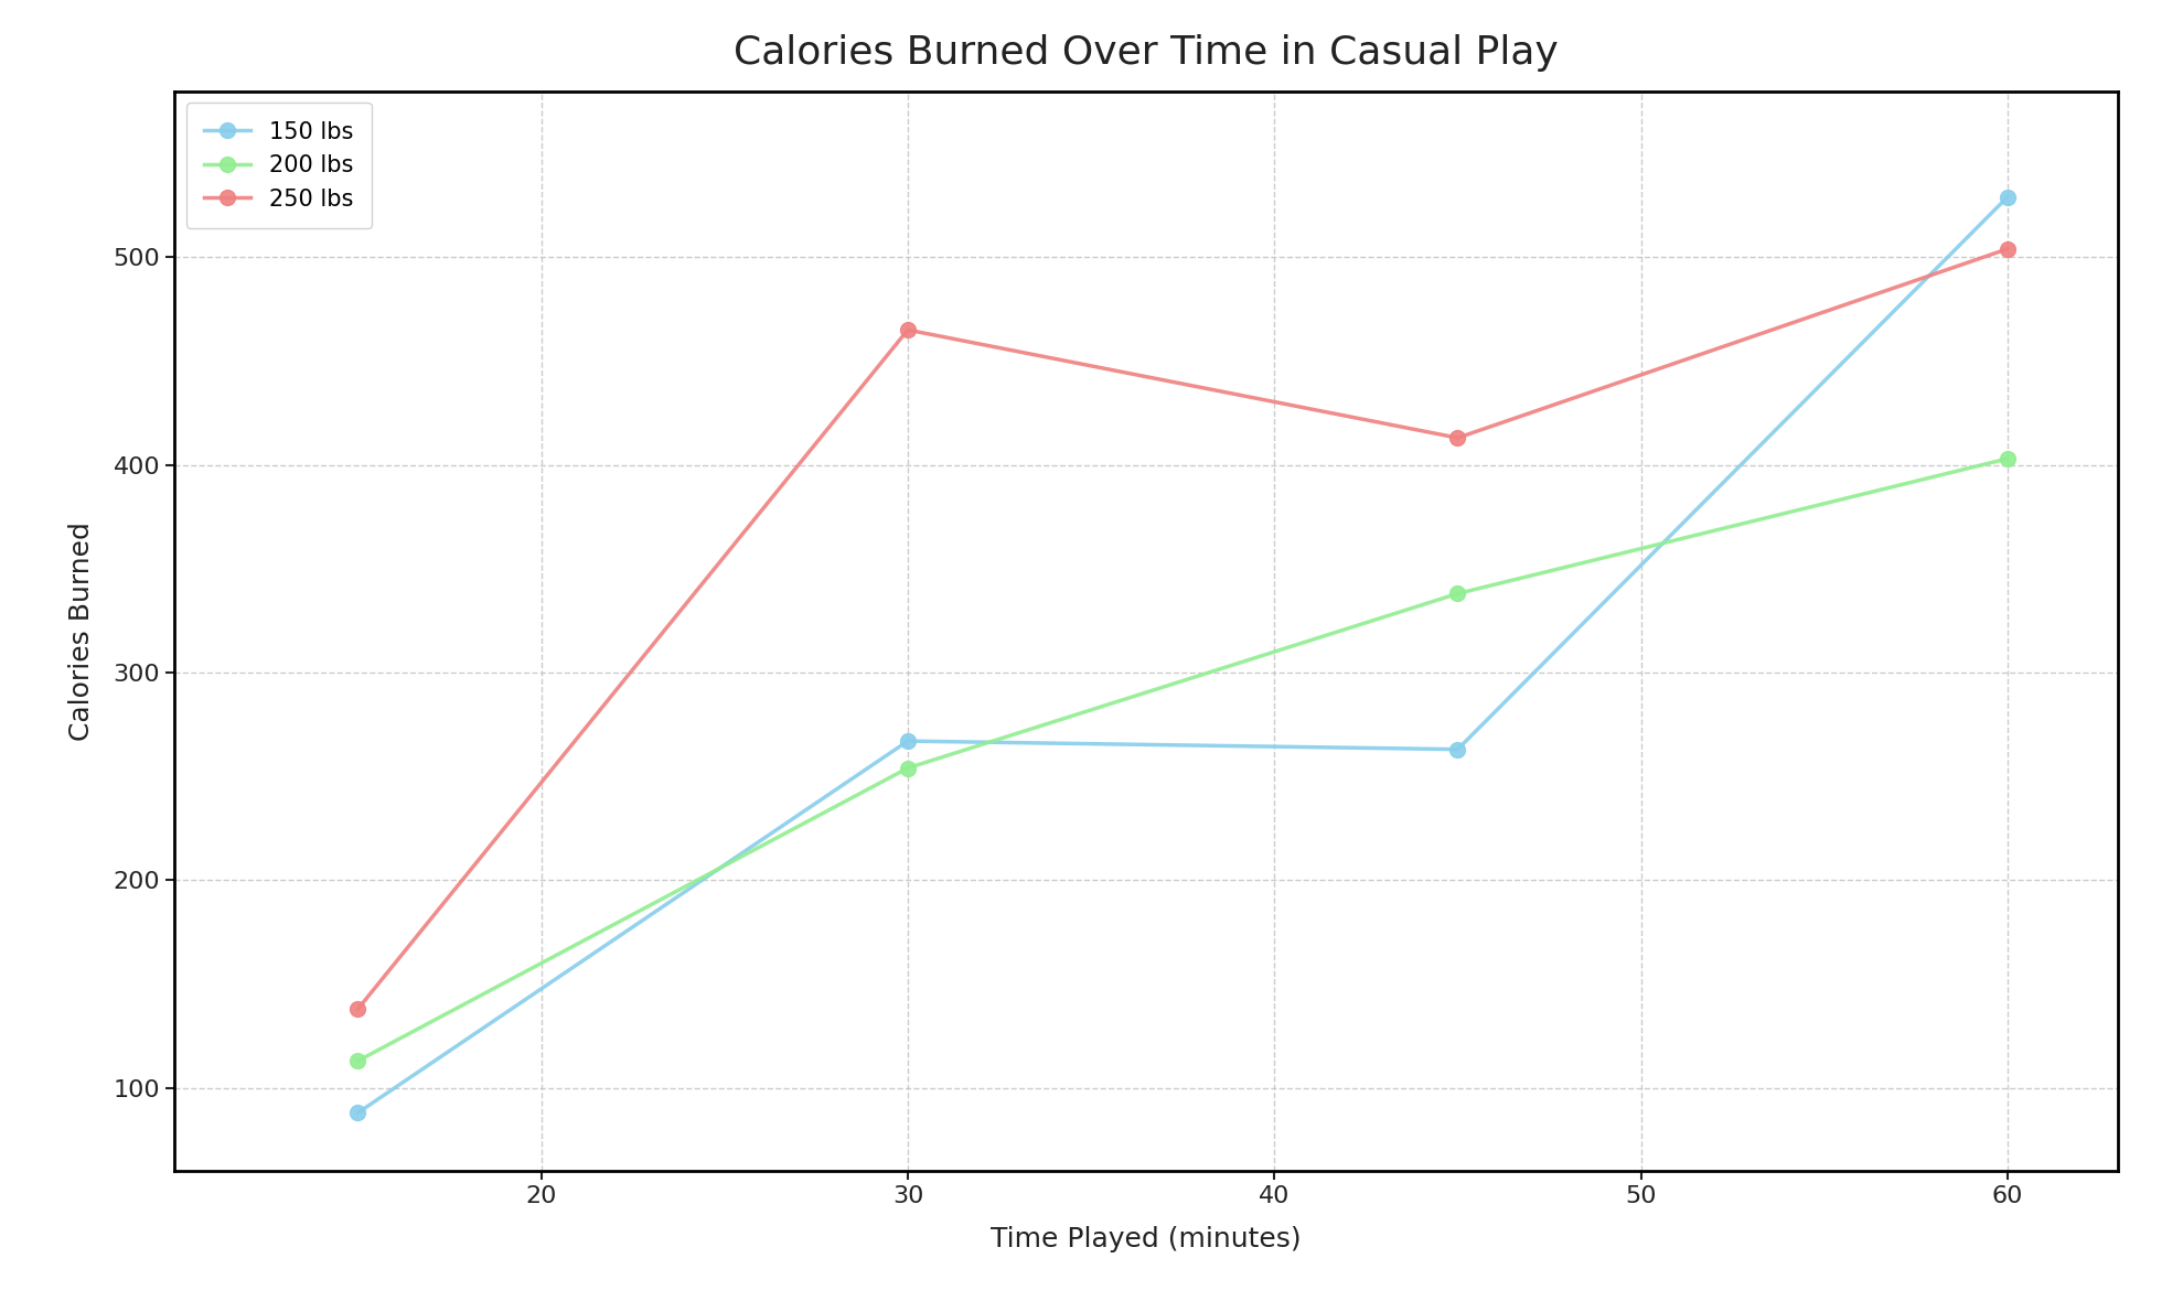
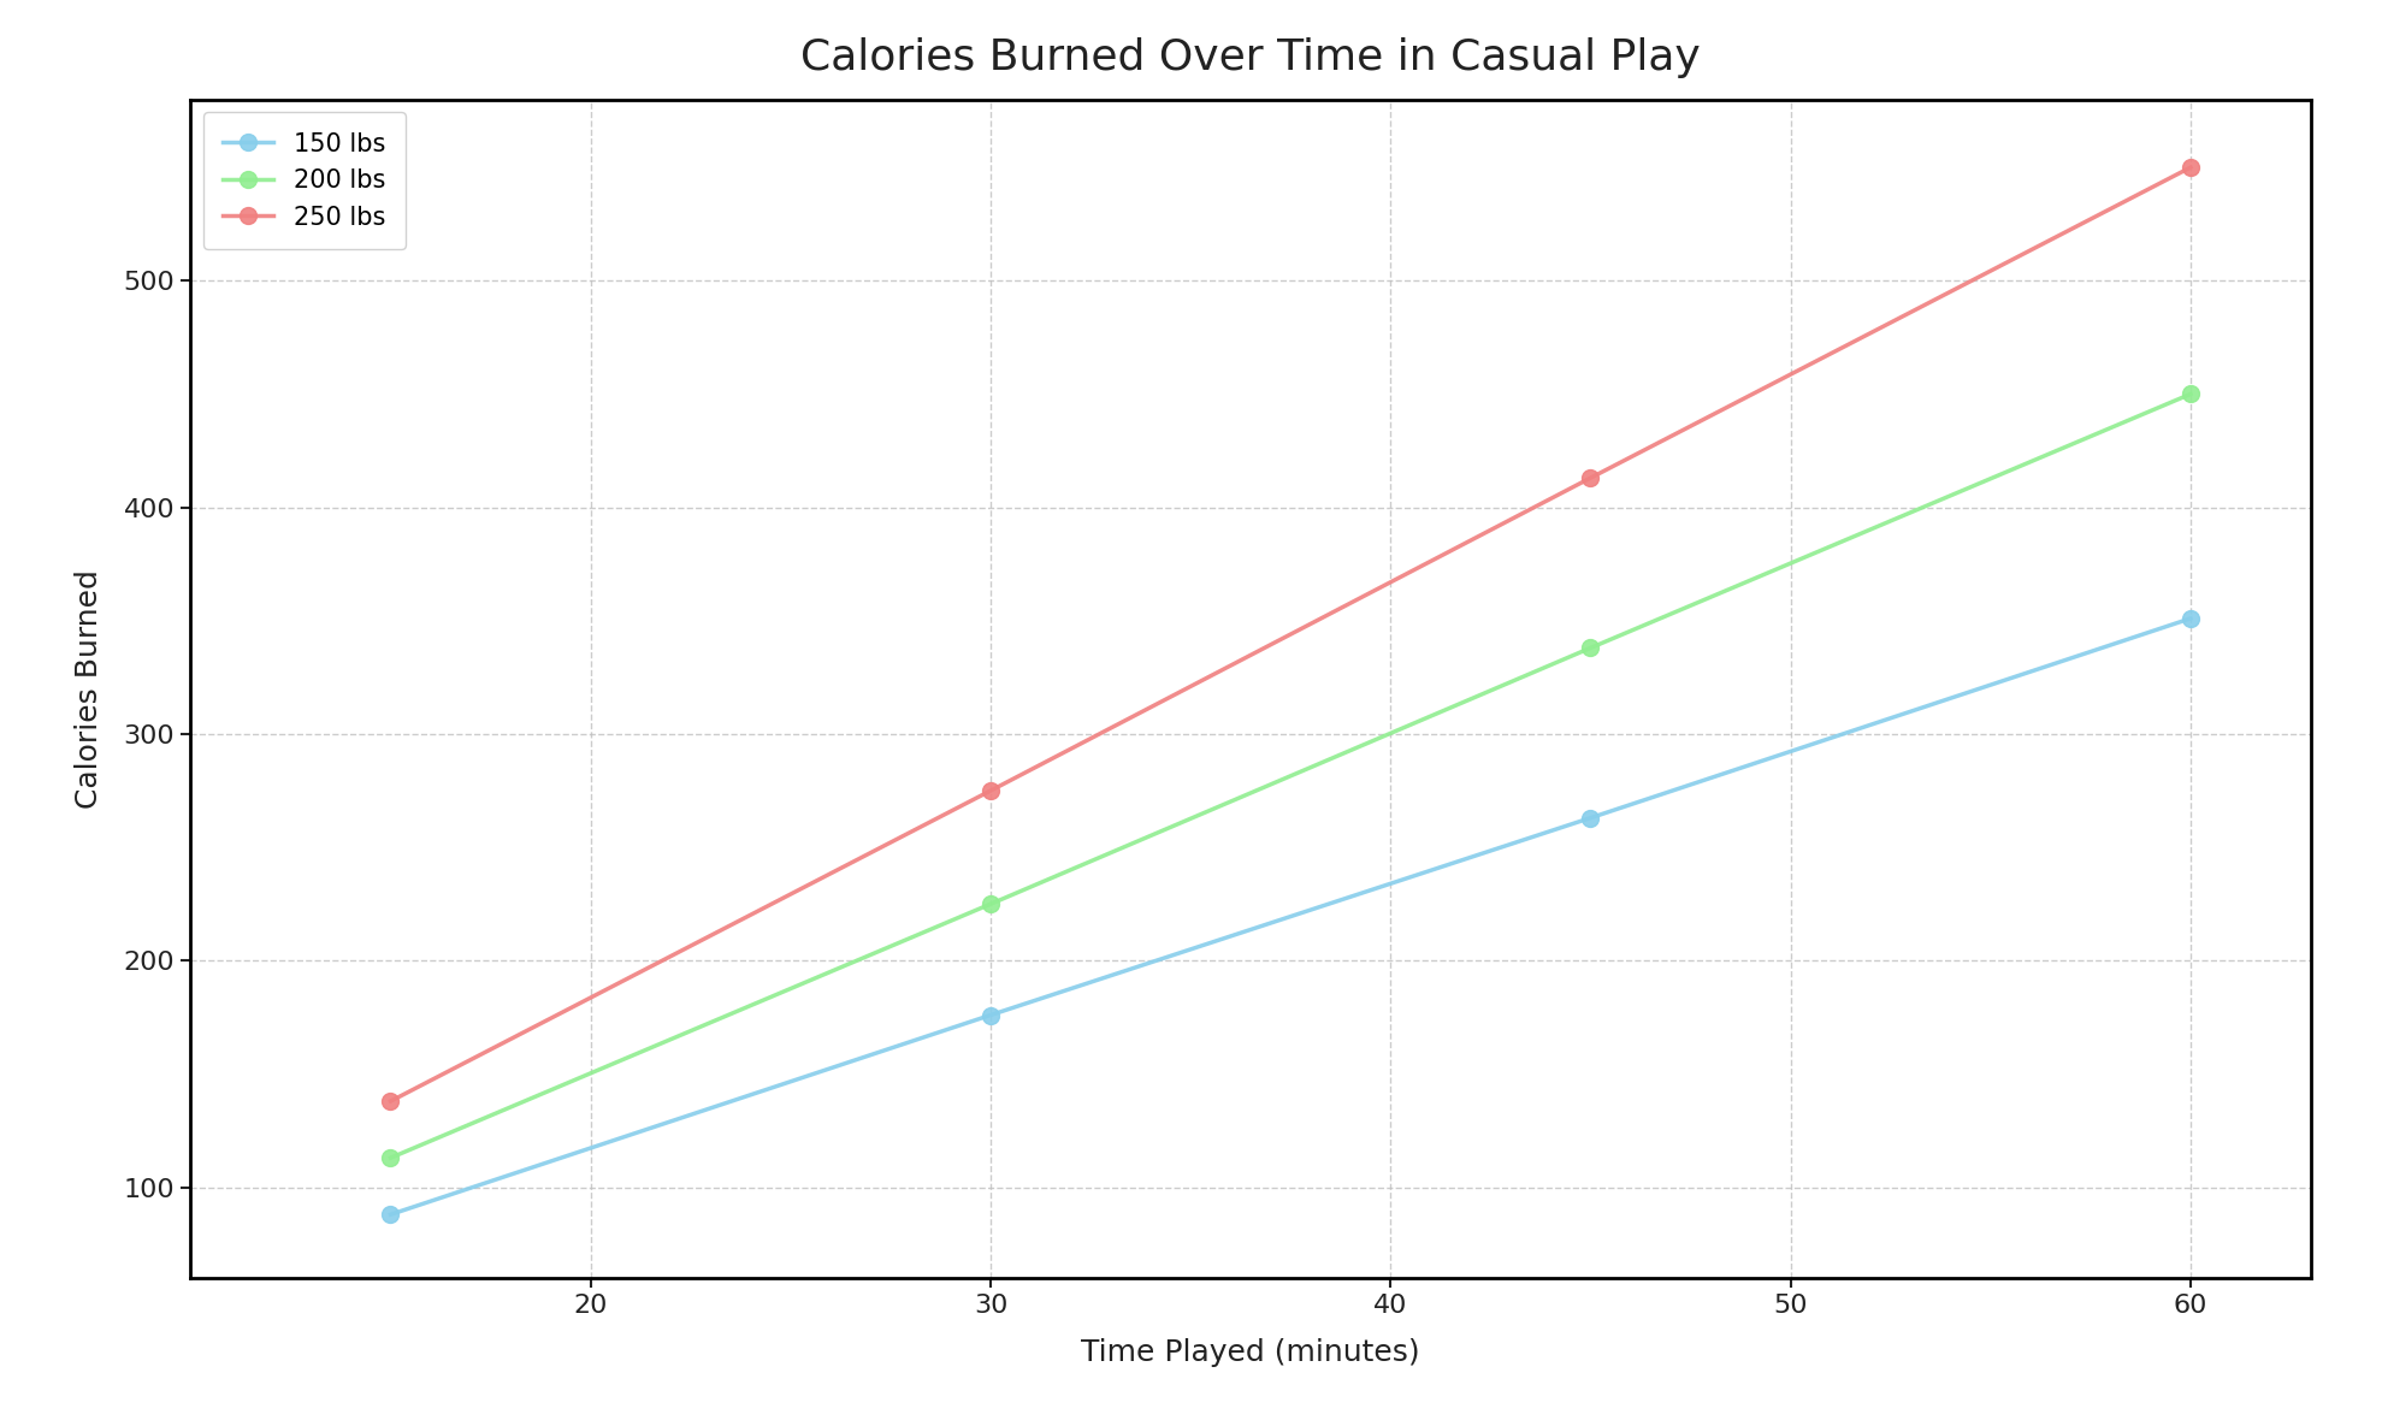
150 lbs/30: 267 -> 176
200 lbs/30: 254 -> 225
250 lbs/30: 465 -> 275
150 lbs/60: 529 -> 351
200 lbs/60: 403 -> 450
250 lbs/60: 504 -> 550
